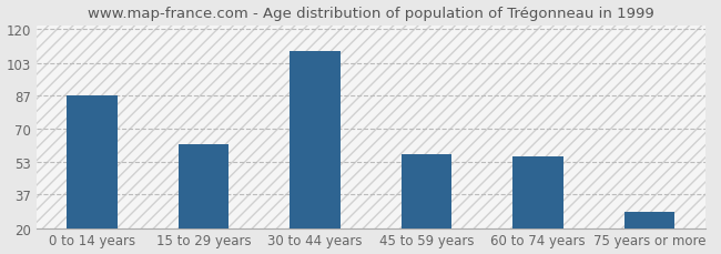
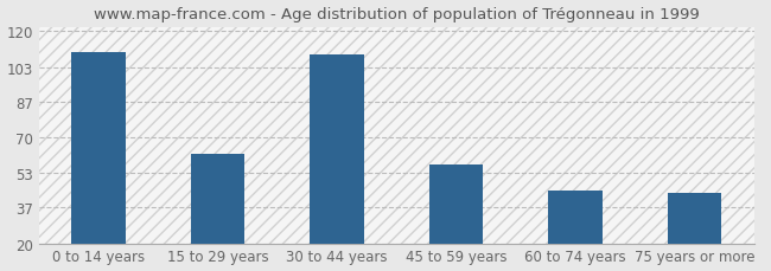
0 to 14 years: 87 -> 110
60 to 74 years: 56 -> 45
75 years or more: 28 -> 44
